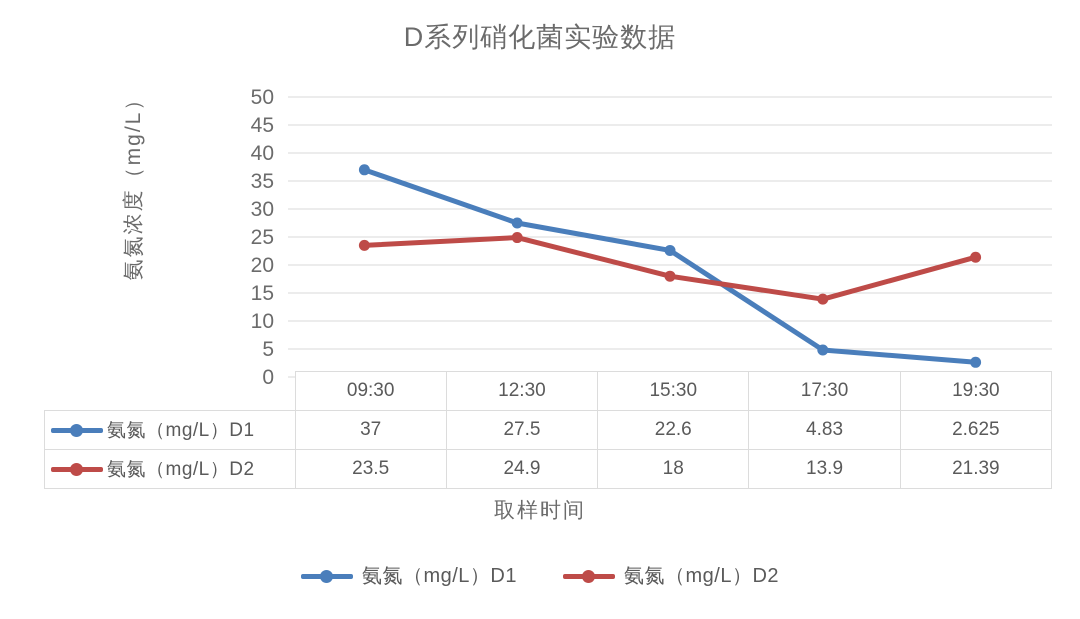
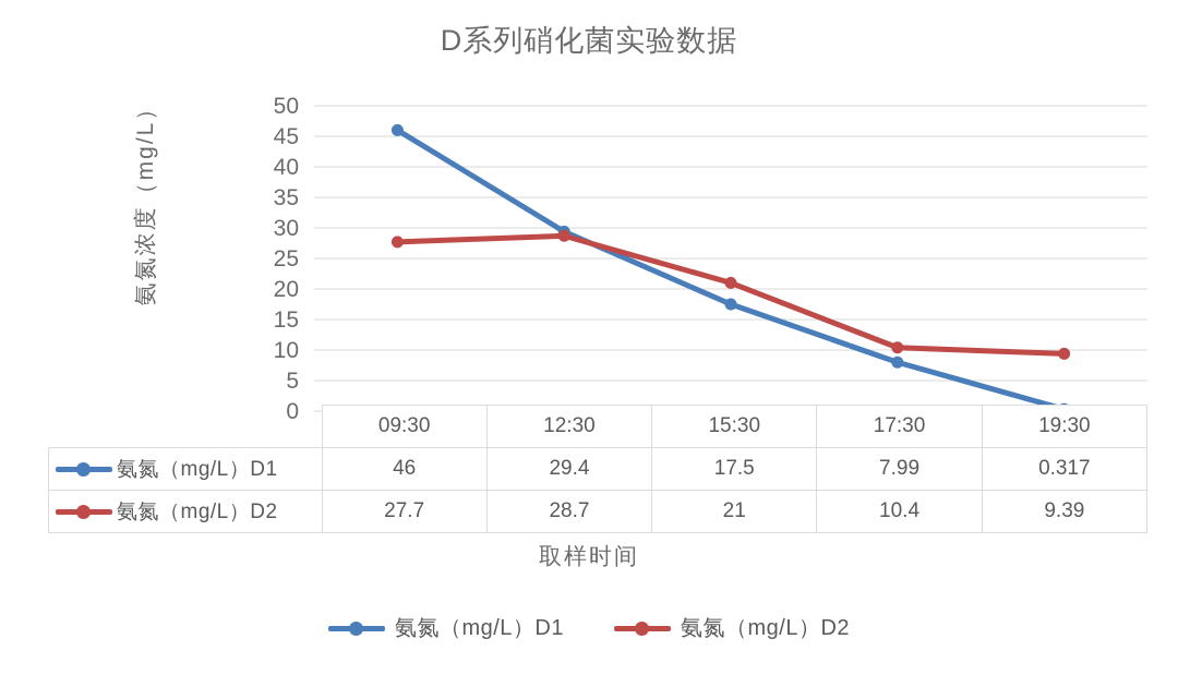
氨氮（mg/L）D1/09:30: 37 -> 46
氨氮（mg/L）D2/09:30: 23.5 -> 27.7
氨氮（mg/L）D1/12:30: 27.5 -> 29.4
氨氮（mg/L）D2/12:30: 24.9 -> 28.7
氨氮（mg/L）D1/15:30: 22.6 -> 17.5
氨氮（mg/L）D2/15:30: 18 -> 21
氨氮（mg/L）D1/17:30: 4.83 -> 7.99
氨氮（mg/L）D2/17:30: 13.9 -> 10.4
氨氮（mg/L）D1/19:30: 2.625 -> 0.317
氨氮（mg/L）D2/19:30: 21.39 -> 9.39
